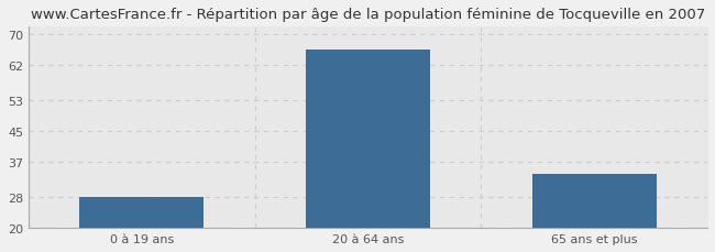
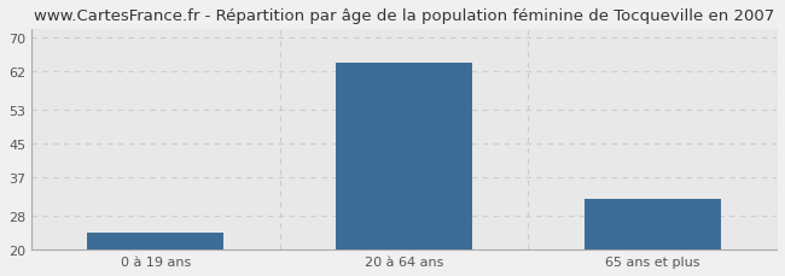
0 à 19 ans: 28 -> 24
20 à 64 ans: 66 -> 64
65 ans et plus: 34 -> 32
